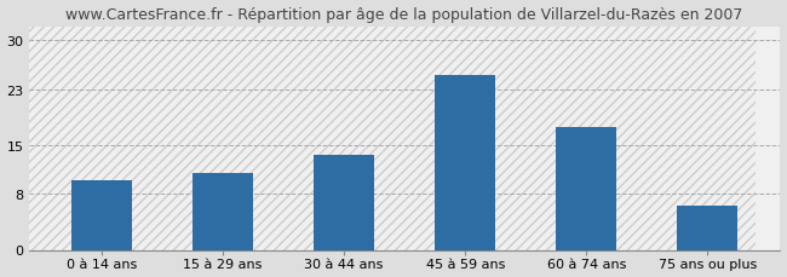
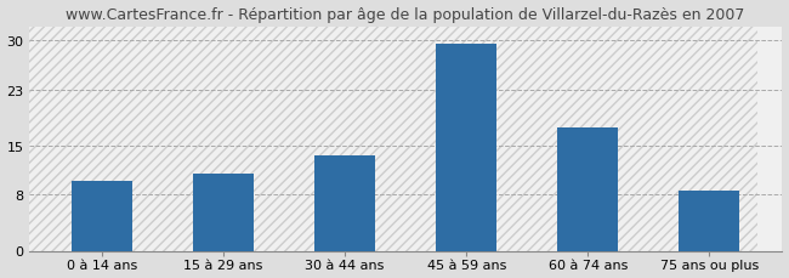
45 à 59 ans: 25.0 -> 29.5
75 ans ou plus: 6.4 -> 8.5
